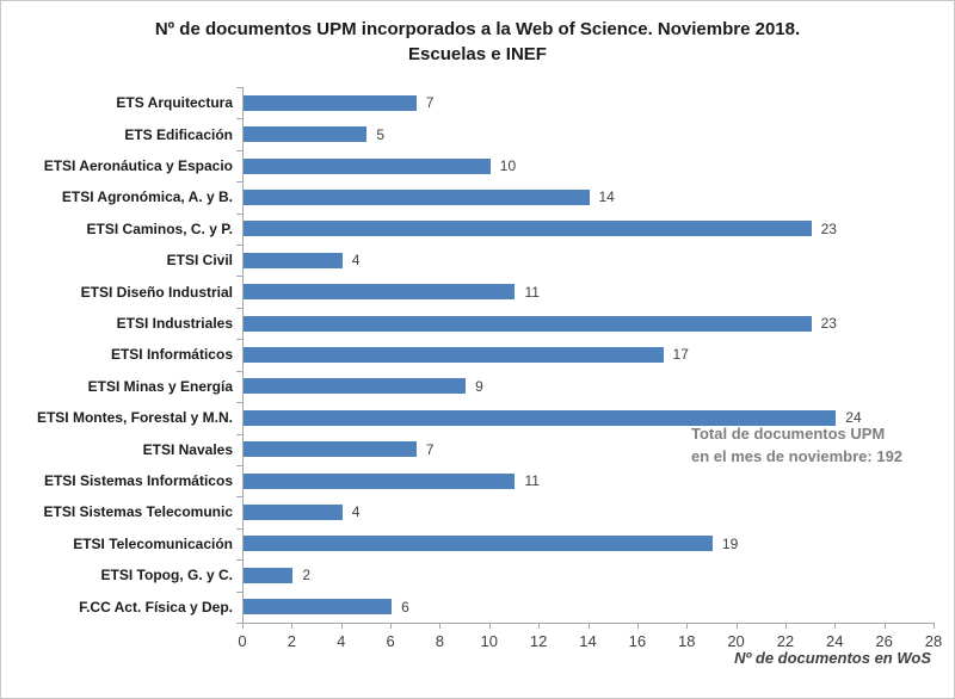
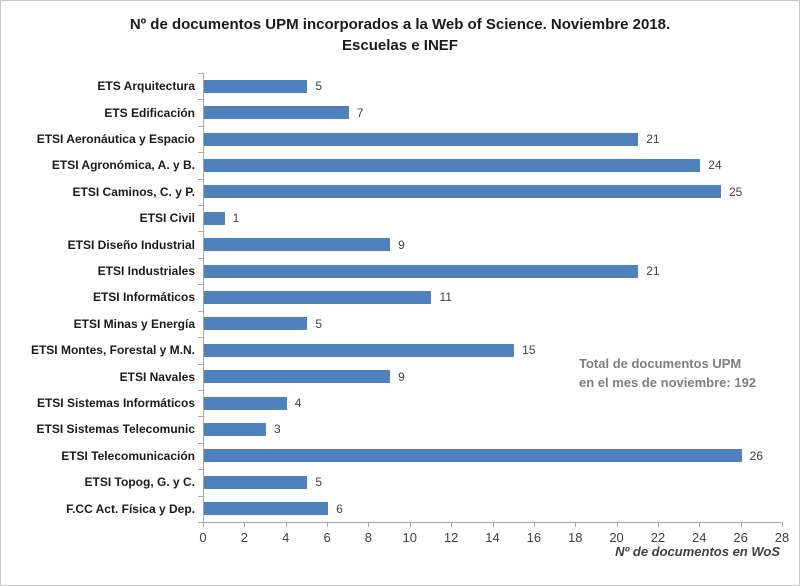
ETS Arquitectura: 7 -> 5
ETS Edificación: 5 -> 7
ETSI Aeronáutica y Espacio: 10 -> 21
ETSI Agronómica, A. y B.: 14 -> 24
ETSI Caminos, C. y P.: 23 -> 25
ETSI Civil: 4 -> 1
ETSI Diseño Industrial: 11 -> 9
ETSI Industriales: 23 -> 21
ETSI Informáticos: 17 -> 11
ETSI Minas y Energía: 9 -> 5
ETSI Montes, Forestal y M.N.: 24 -> 15
ETSI Navales: 7 -> 9
ETSI Sistemas Informáticos: 11 -> 4
ETSI Sistemas Telecomunic: 4 -> 3
ETSI Telecomunicación: 19 -> 26
ETSI Topog, G. y C.: 2 -> 5
